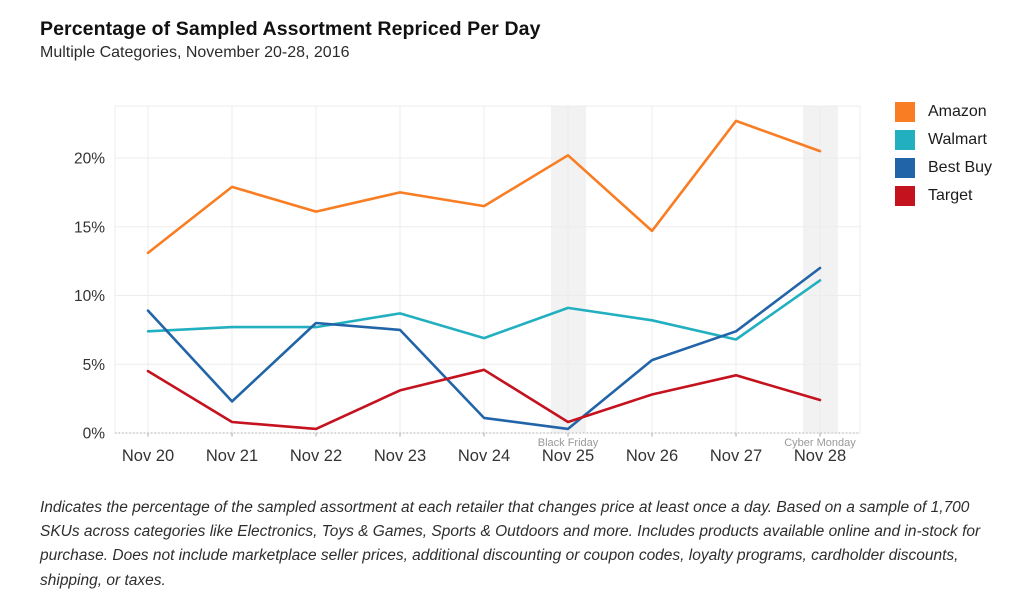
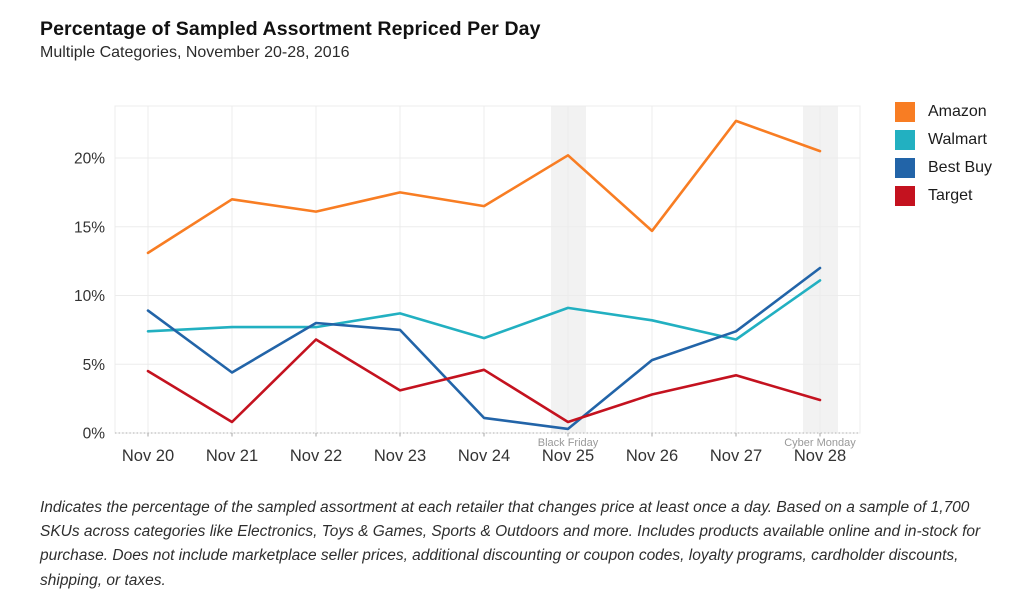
Amazon/Nov 21: 17.9% -> 17.0%
Best Buy/Nov 21: 2.3% -> 4.4%
Target/Nov 22: 0.3% -> 6.8%
